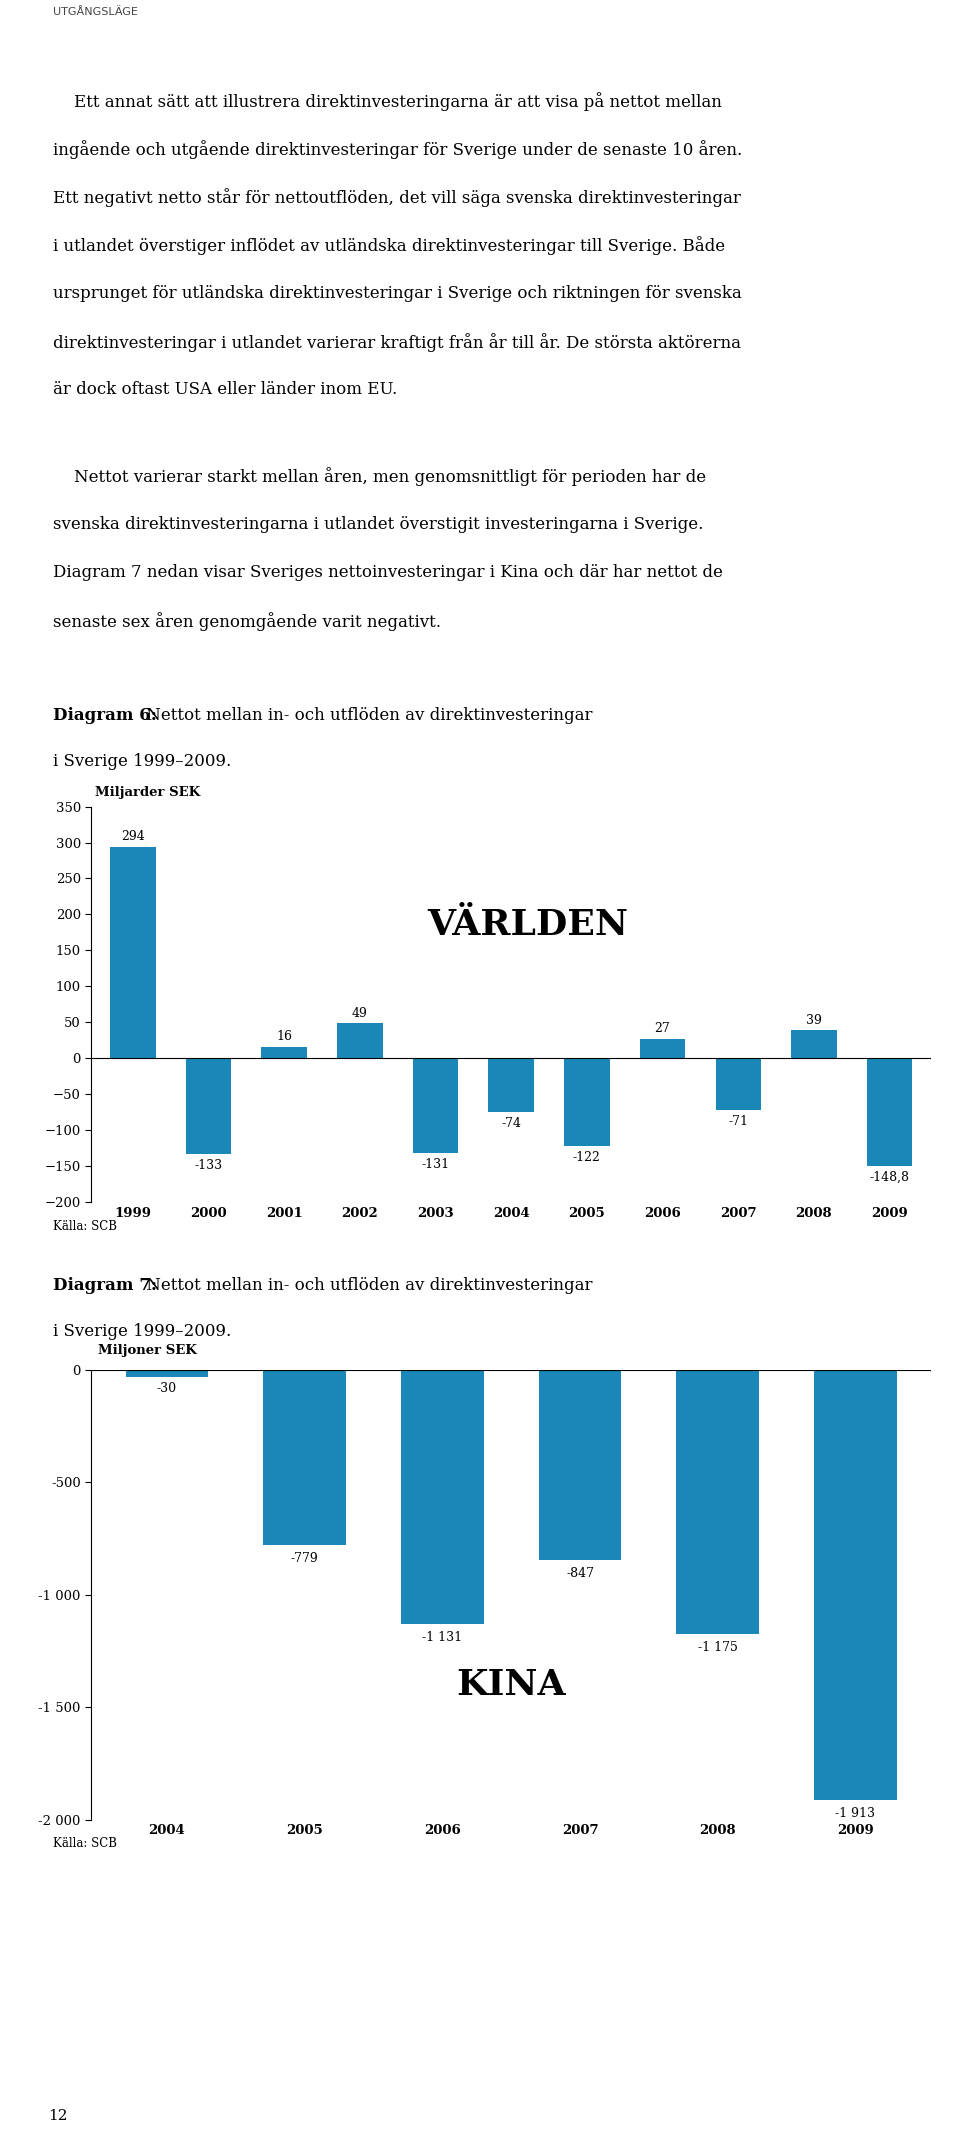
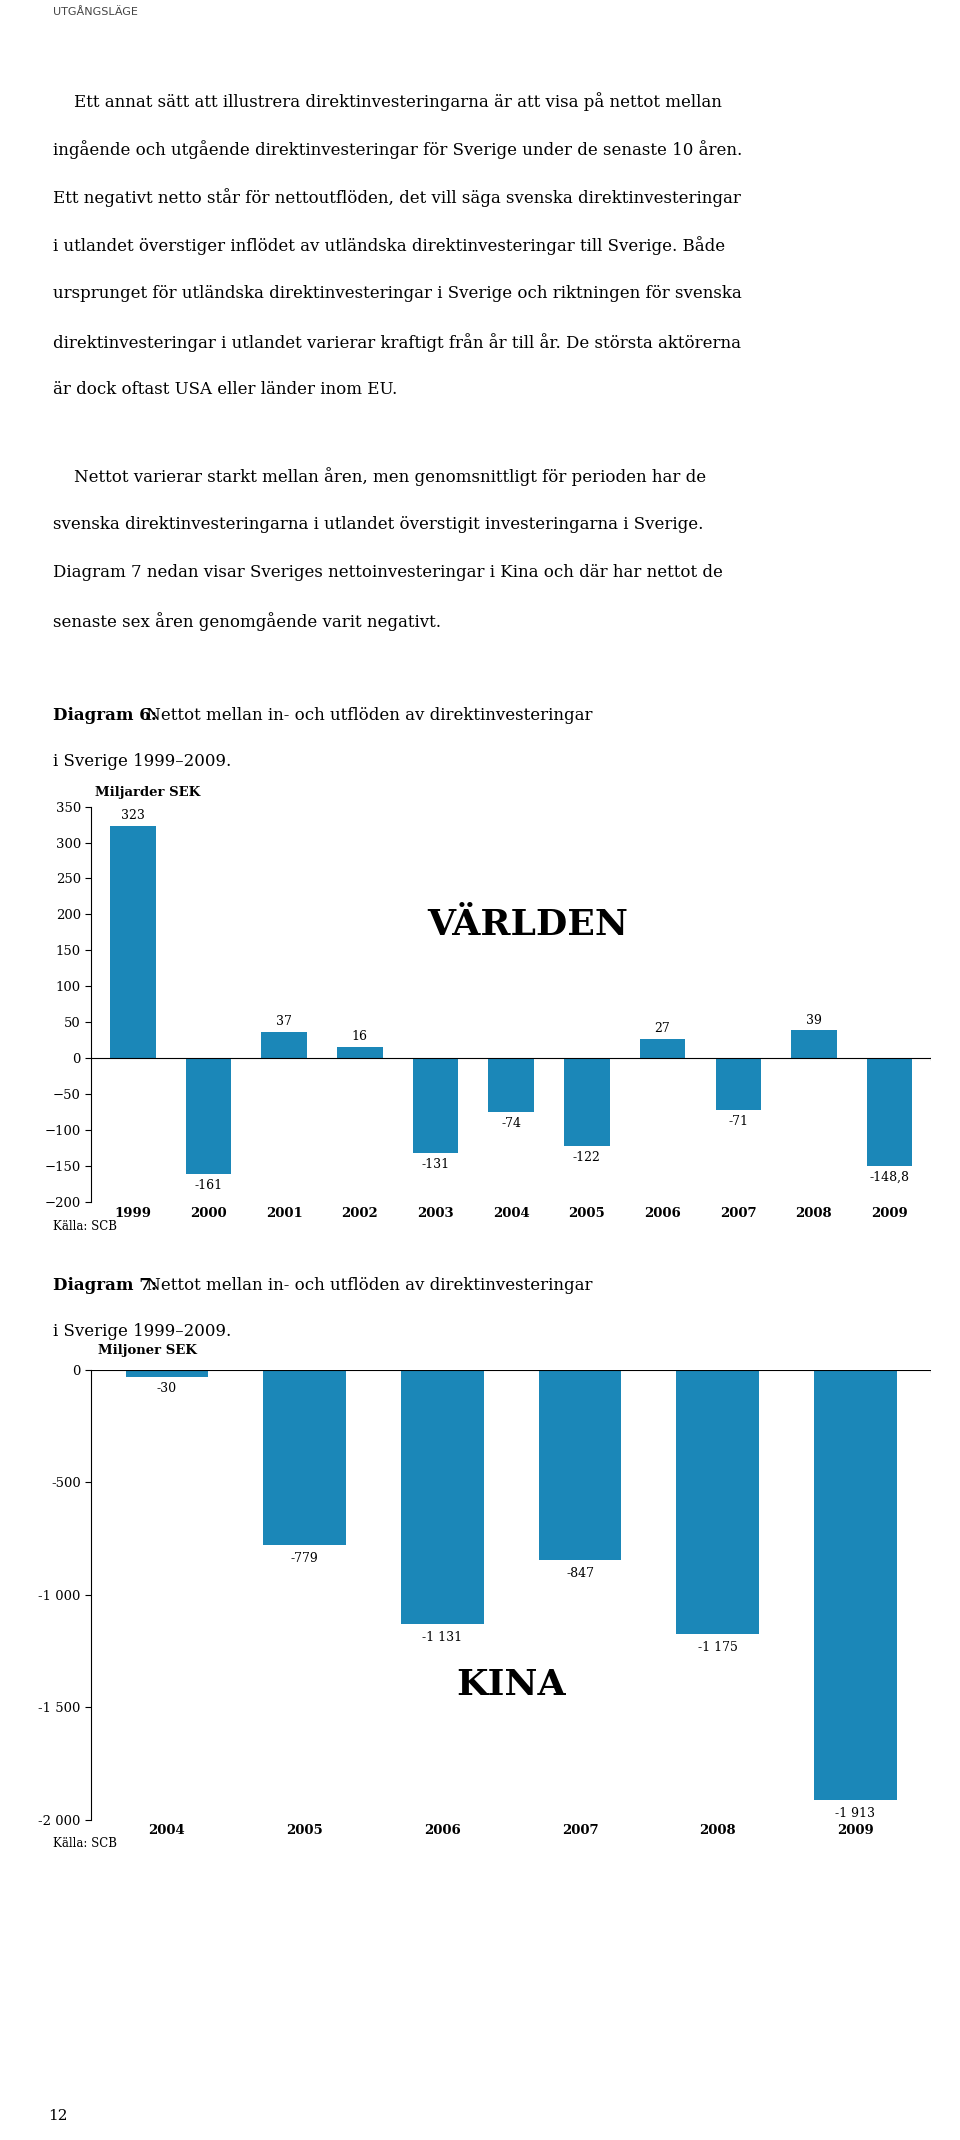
1999: 294 -> 323
2000: -133 -> -161
2001: 16 -> 37
2002: 49 -> 16
